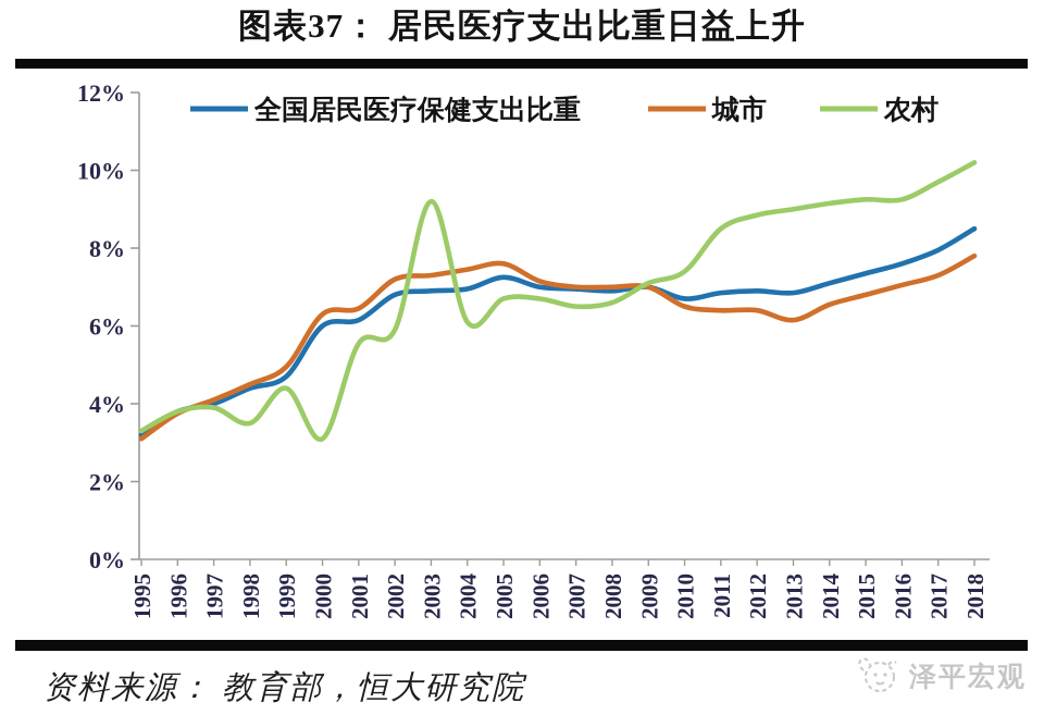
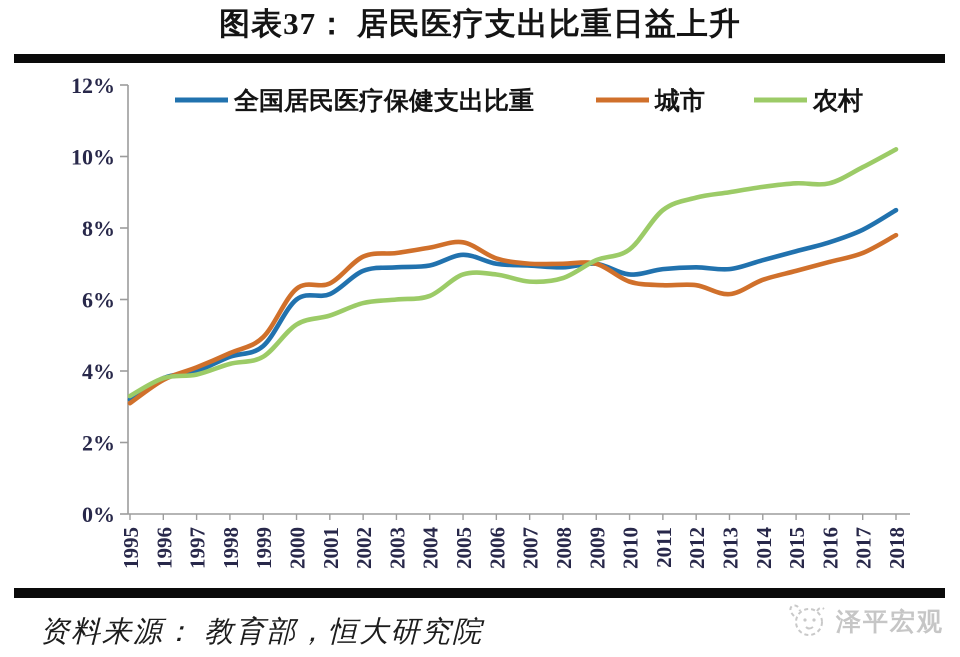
农村/1998: 3.5% -> 4.2%
农村/2000: 3.1% -> 5.3%
农村/2003: 9.2% -> 6.0%
